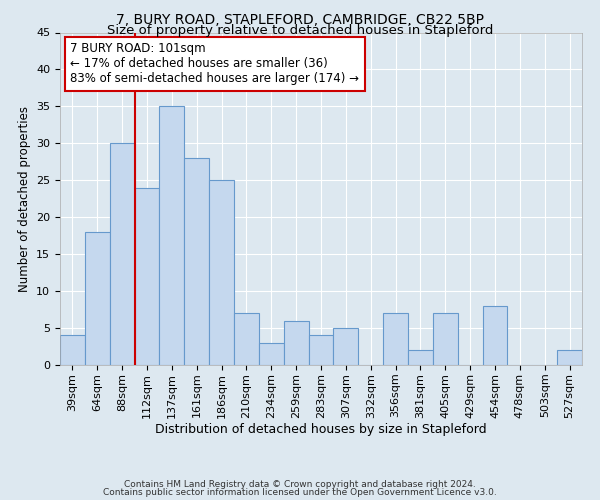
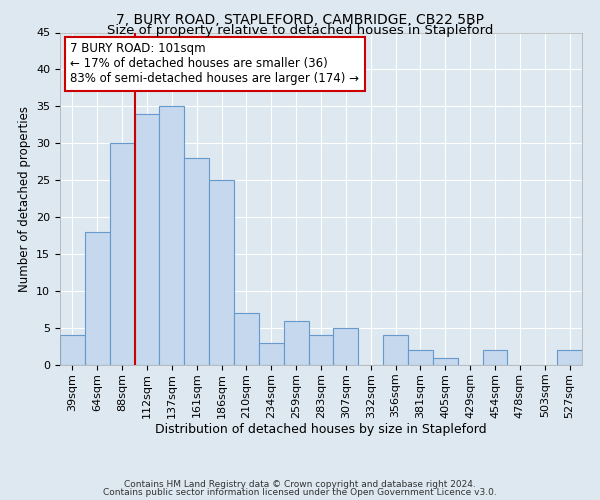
112sqm: 24 -> 34
356sqm: 7 -> 4
405sqm: 7 -> 1
454sqm: 8 -> 2
